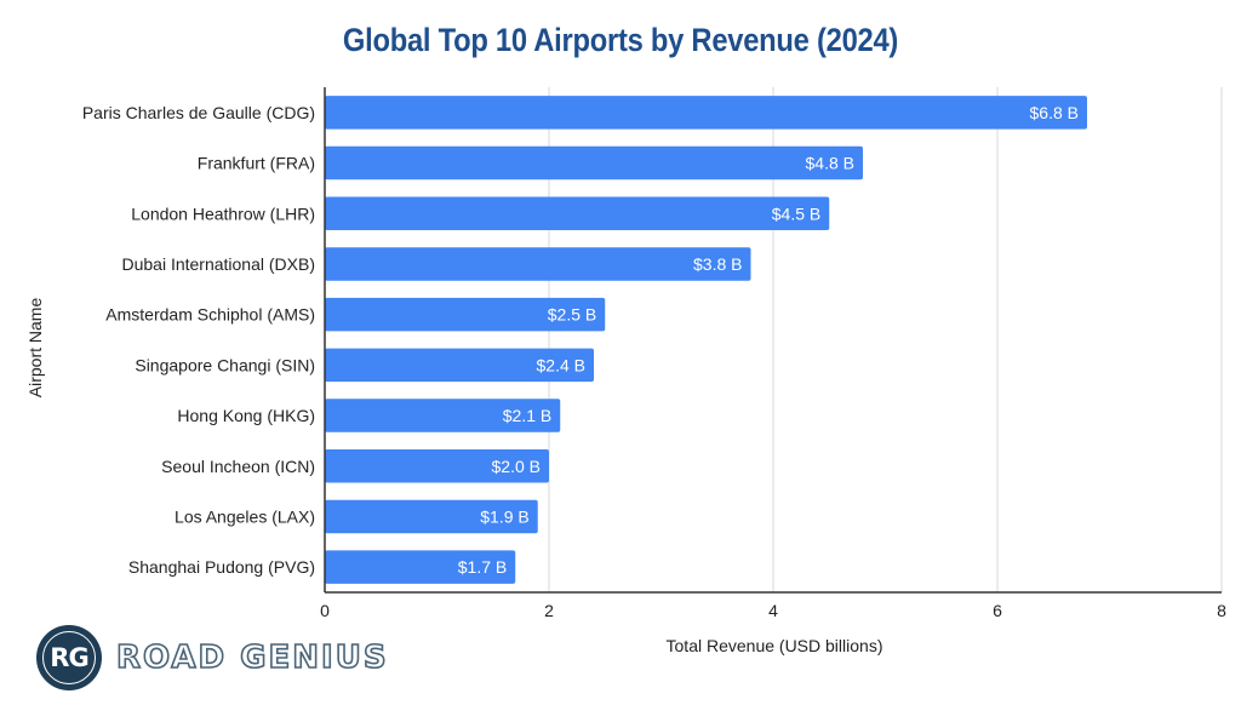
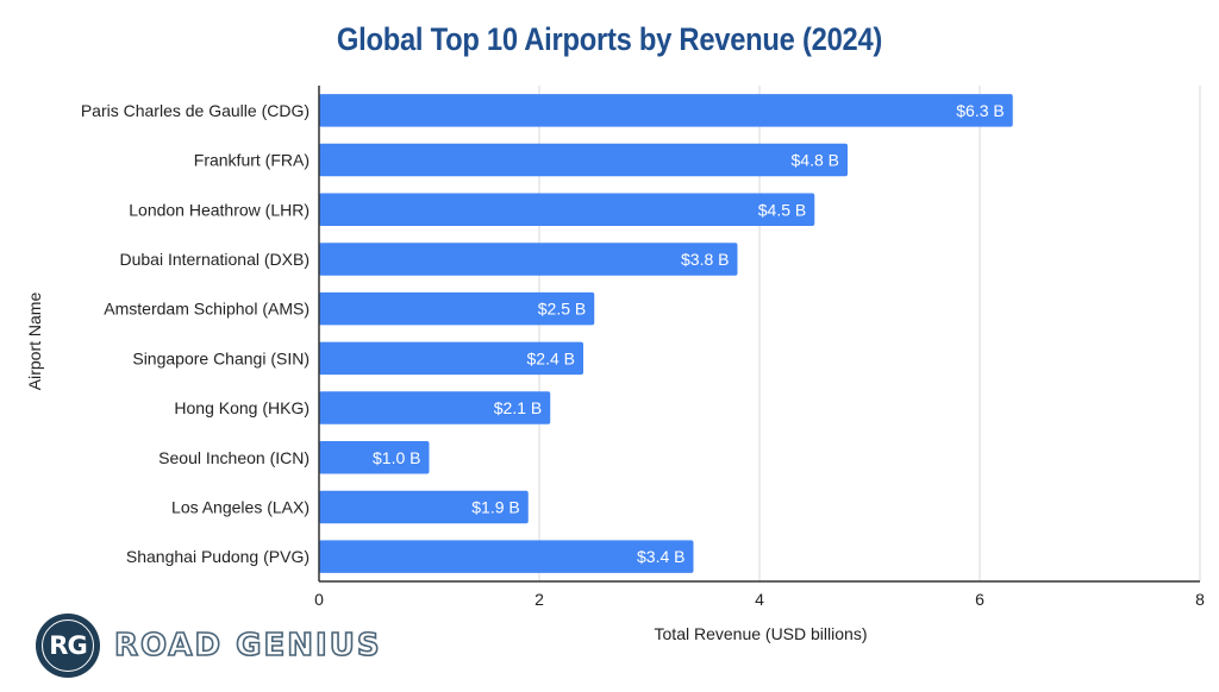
Paris Charles de Gaulle (CDG): $6.8 -> $6.3
Seoul Incheon (ICN): $2.0 -> $1.0
Shanghai Pudong (PVG): $1.7 -> $3.4
